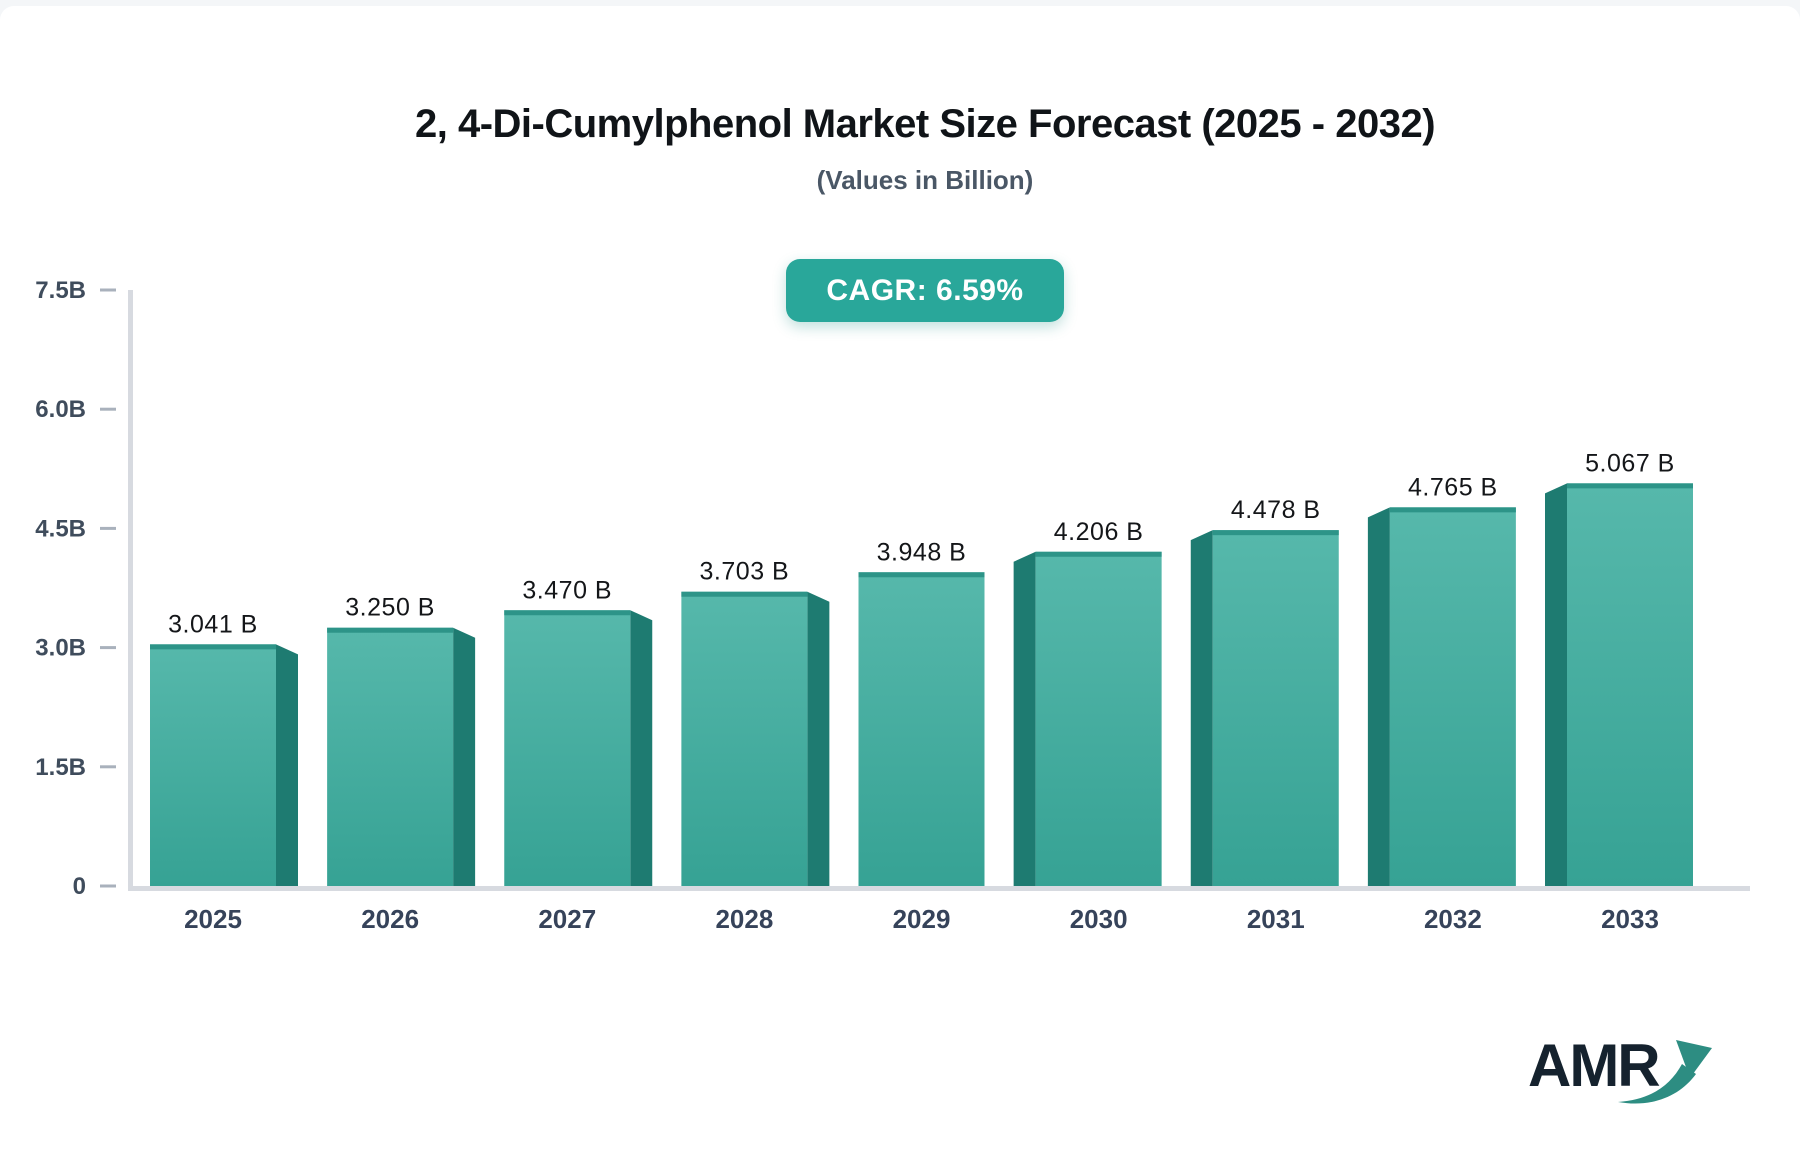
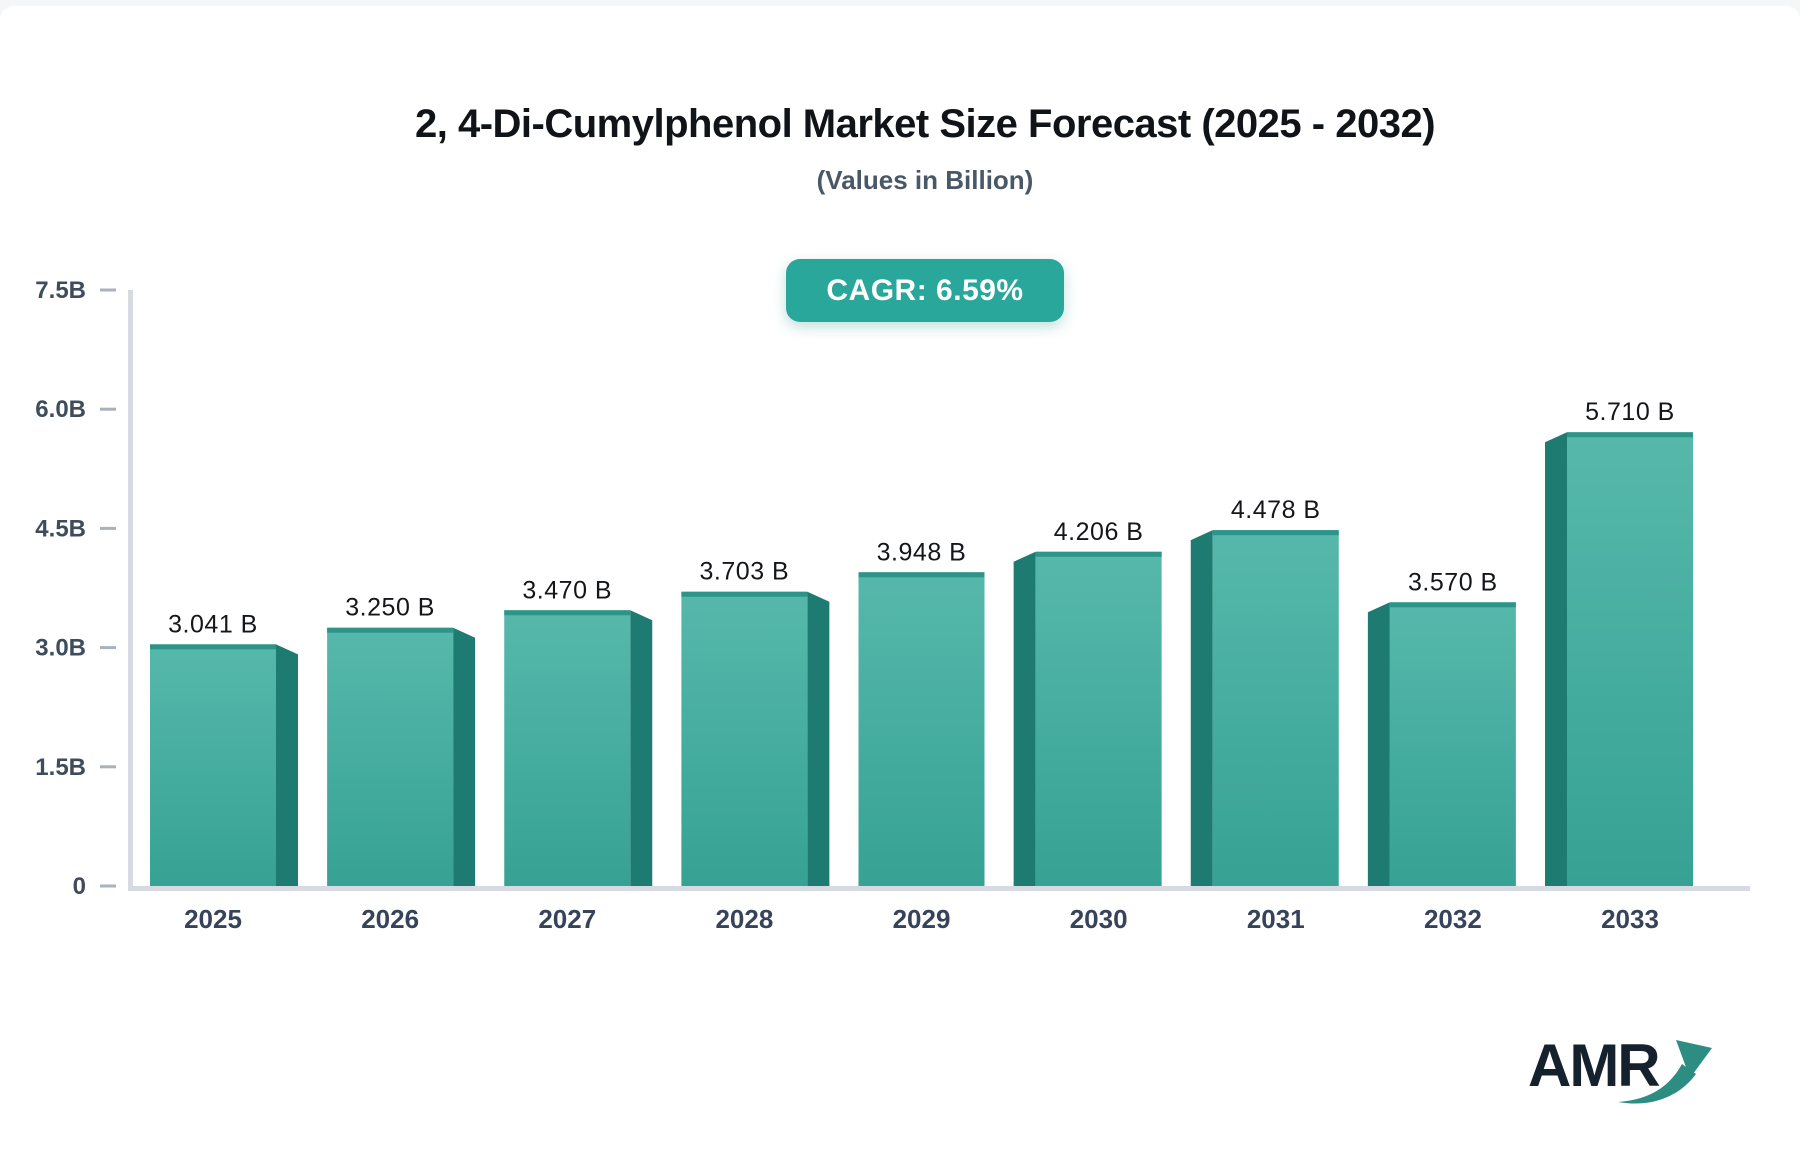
2032: 4.765 -> 3.570
2033: 5.067 -> 5.710
